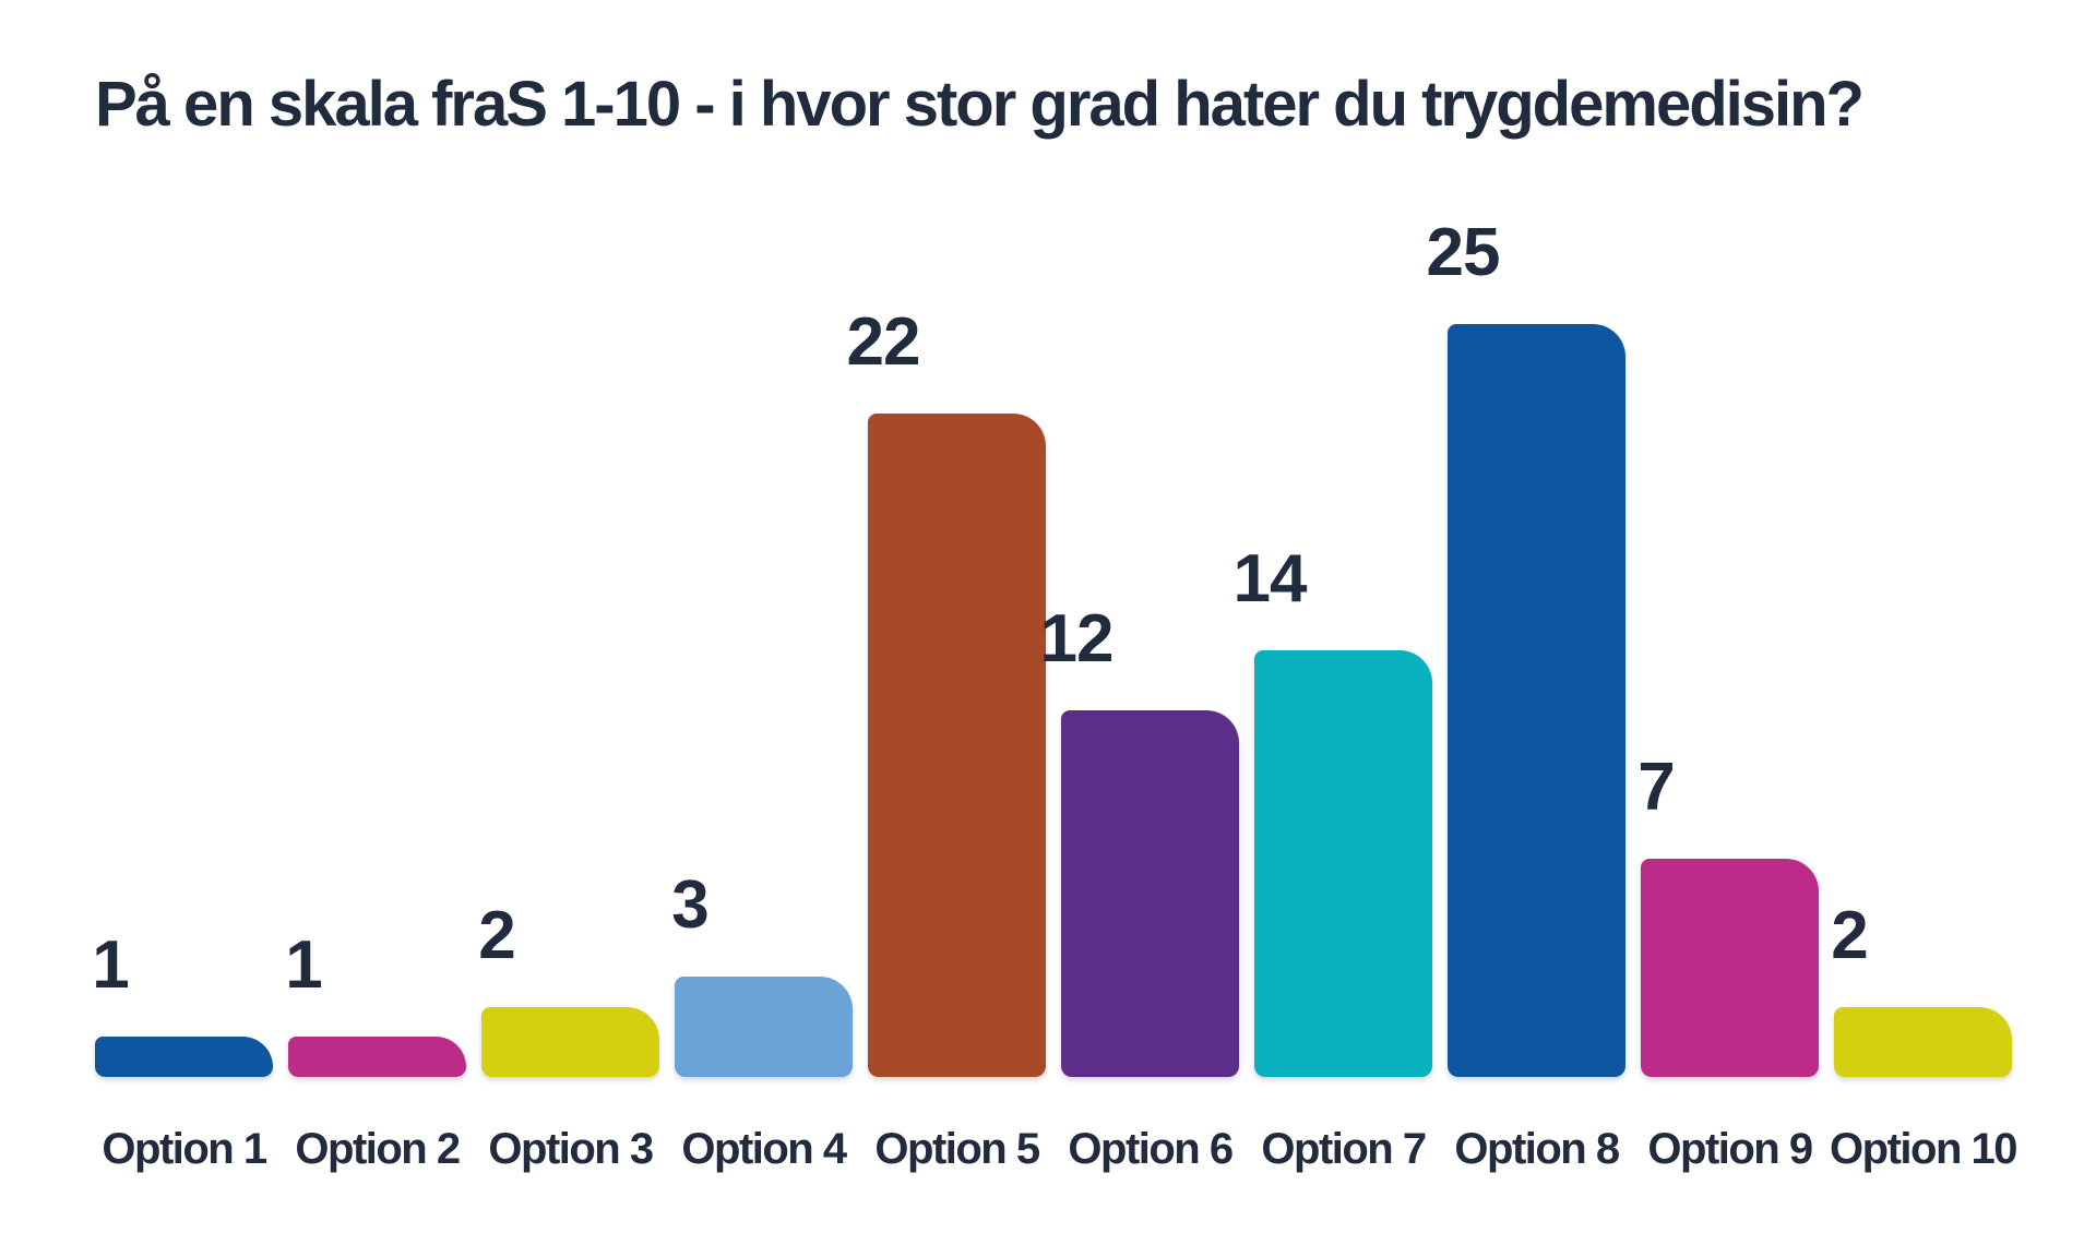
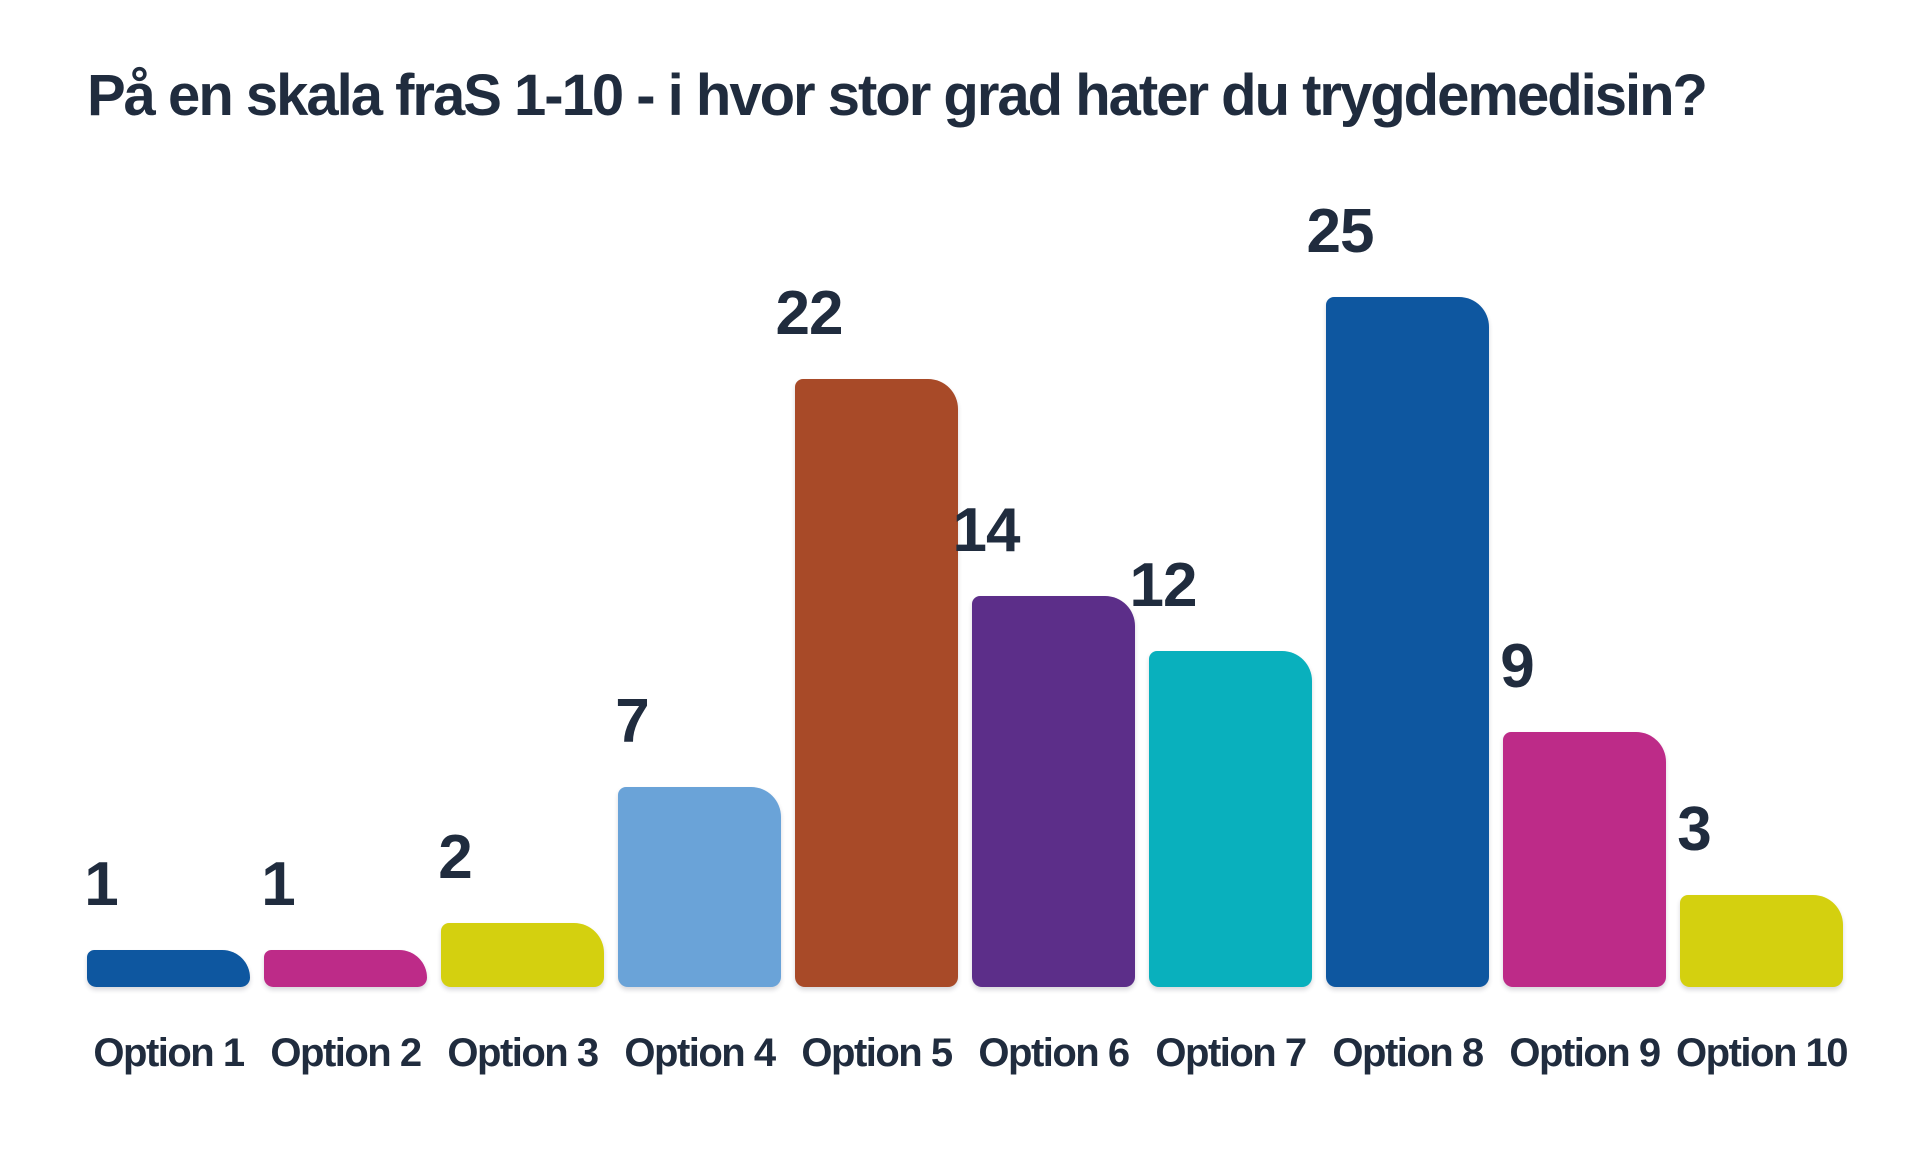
Option 4: 3 -> 7
Option 6: 12 -> 14
Option 7: 14 -> 12
Option 9: 7 -> 9
Option 10: 2 -> 3
